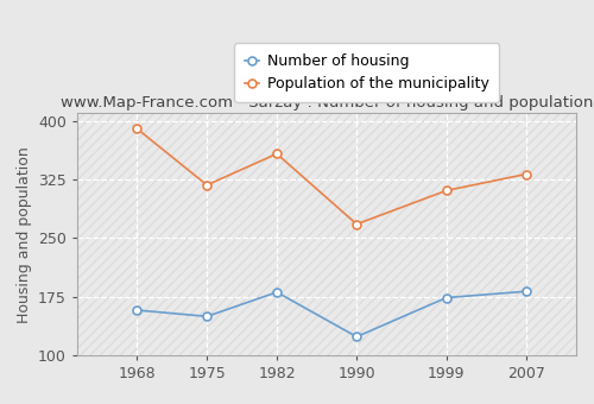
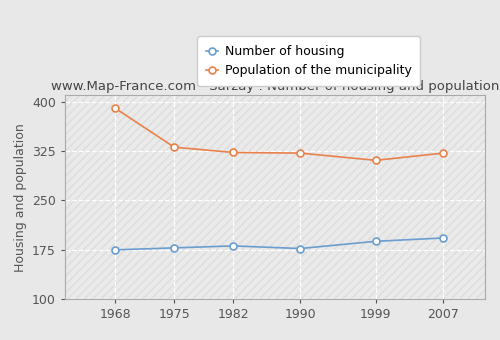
Number of housing/1968: 158 -> 175
Number of housing/1975: 150 -> 178
Population of the municipality/1975: 318 -> 331
Population of the municipality/1982: 358 -> 323
Number of housing/1990: 124 -> 177
Population of the municipality/1990: 268 -> 322
Number of housing/1999: 174 -> 188
Number of housing/2007: 182 -> 193
Population of the municipality/2007: 332 -> 322
